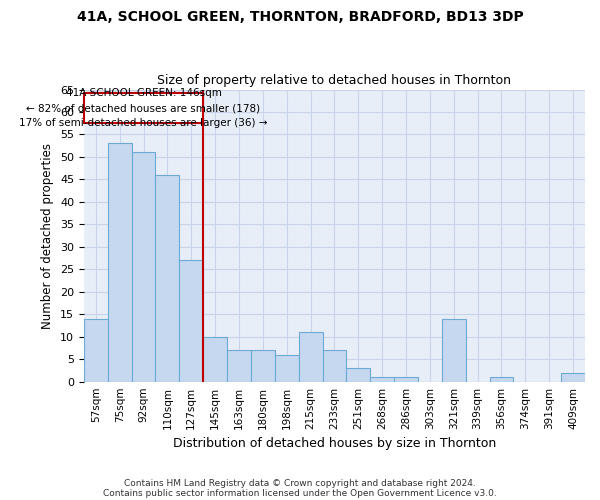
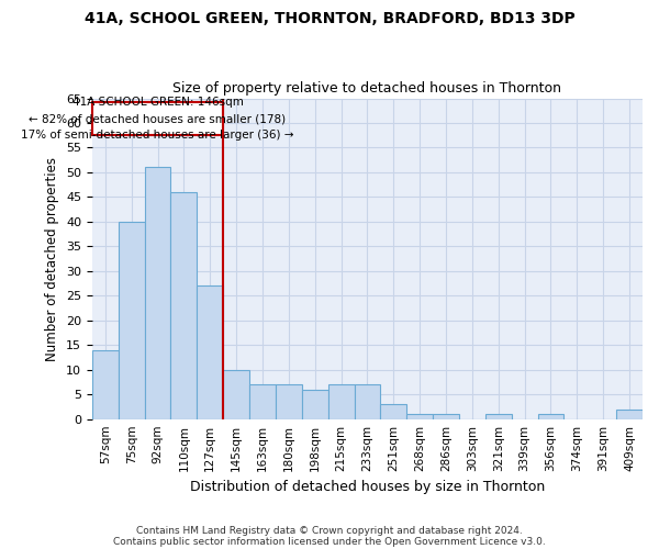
75sqm: 53 -> 40
215sqm: 11 -> 7
321sqm: 14 -> 1
